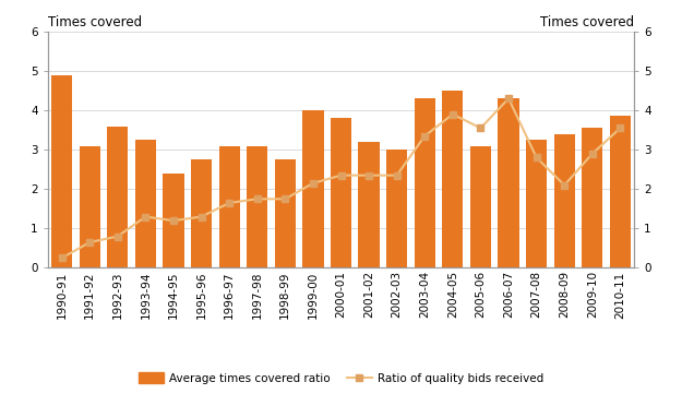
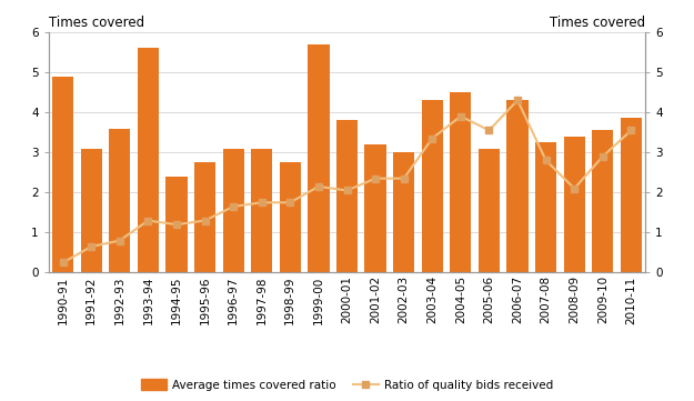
Average times covered ratio/1993-94: 3.25 -> 5.60
Average times covered ratio/1999-00: 4.00 -> 5.70
Ratio of quality bids received/2000-01: 2.35 -> 2.05
